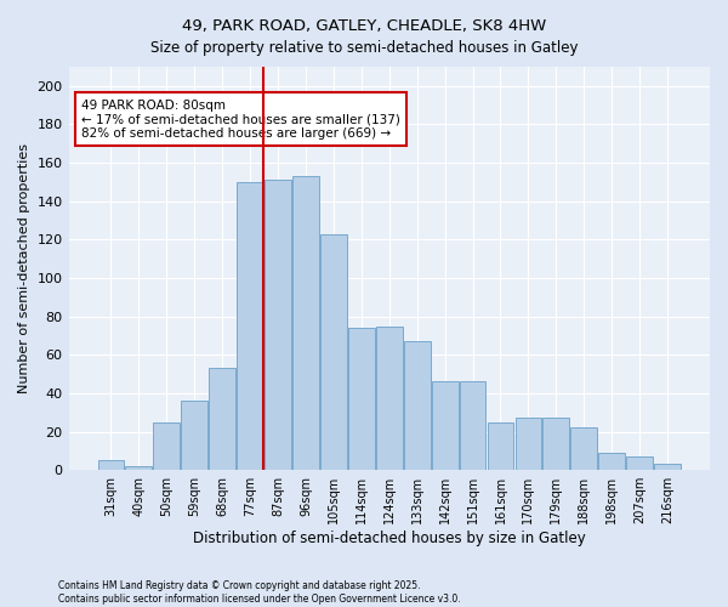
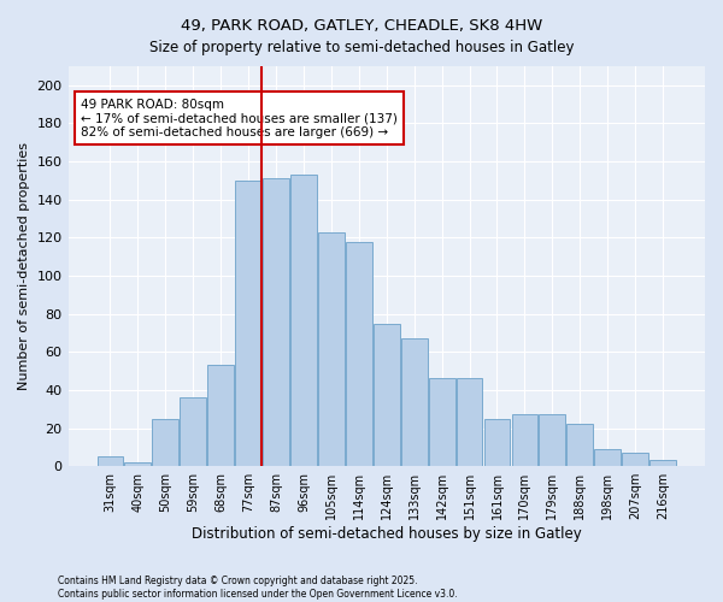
114sqm: 74 -> 118
